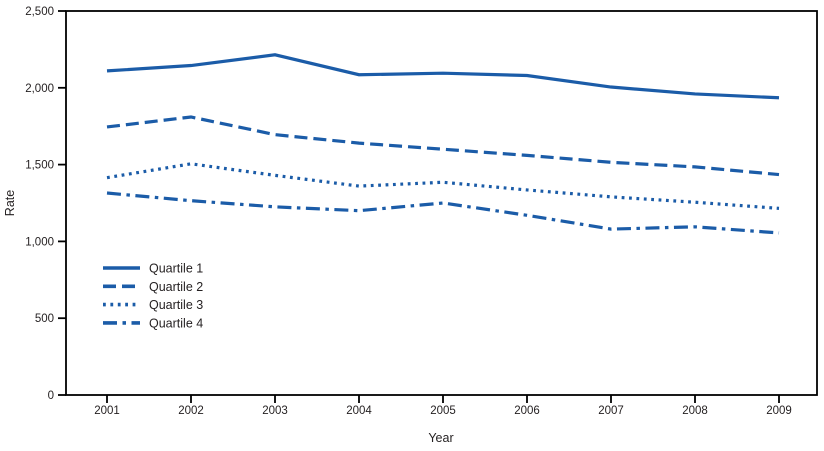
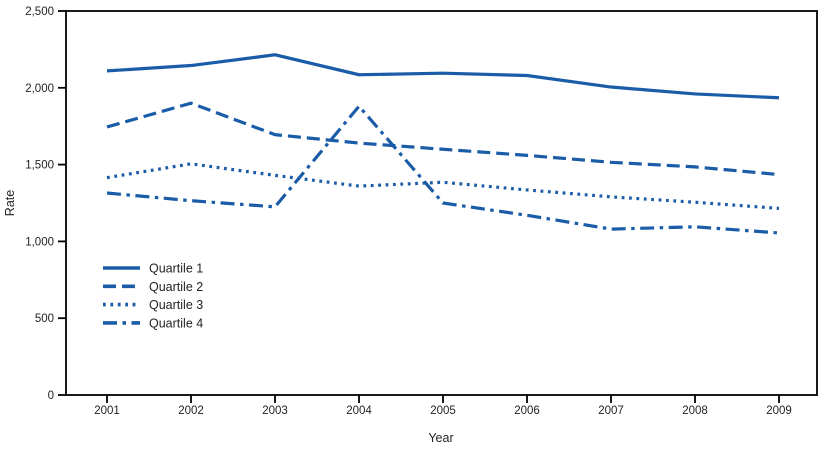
Quartile 2/2002: 1810 -> 1900
Quartile 4/2004: 1200 -> 1880
